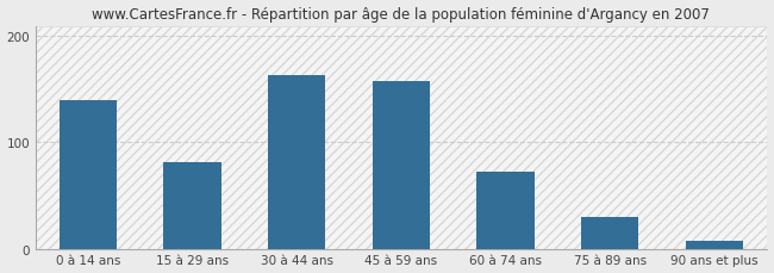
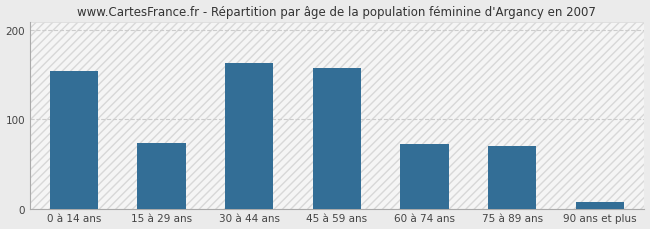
0 à 14 ans: 140 -> 154
15 à 29 ans: 82 -> 74
75 à 89 ans: 30 -> 70
